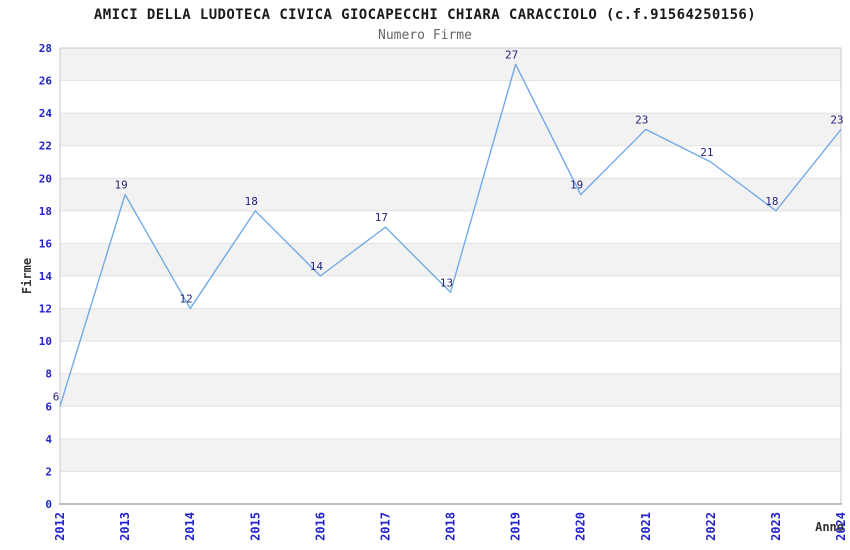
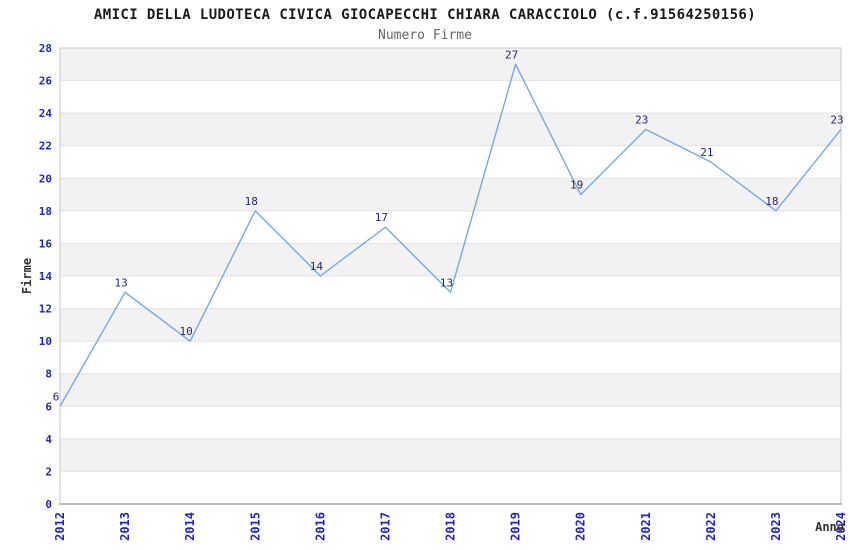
2013: 19 -> 13
2014: 12 -> 10
